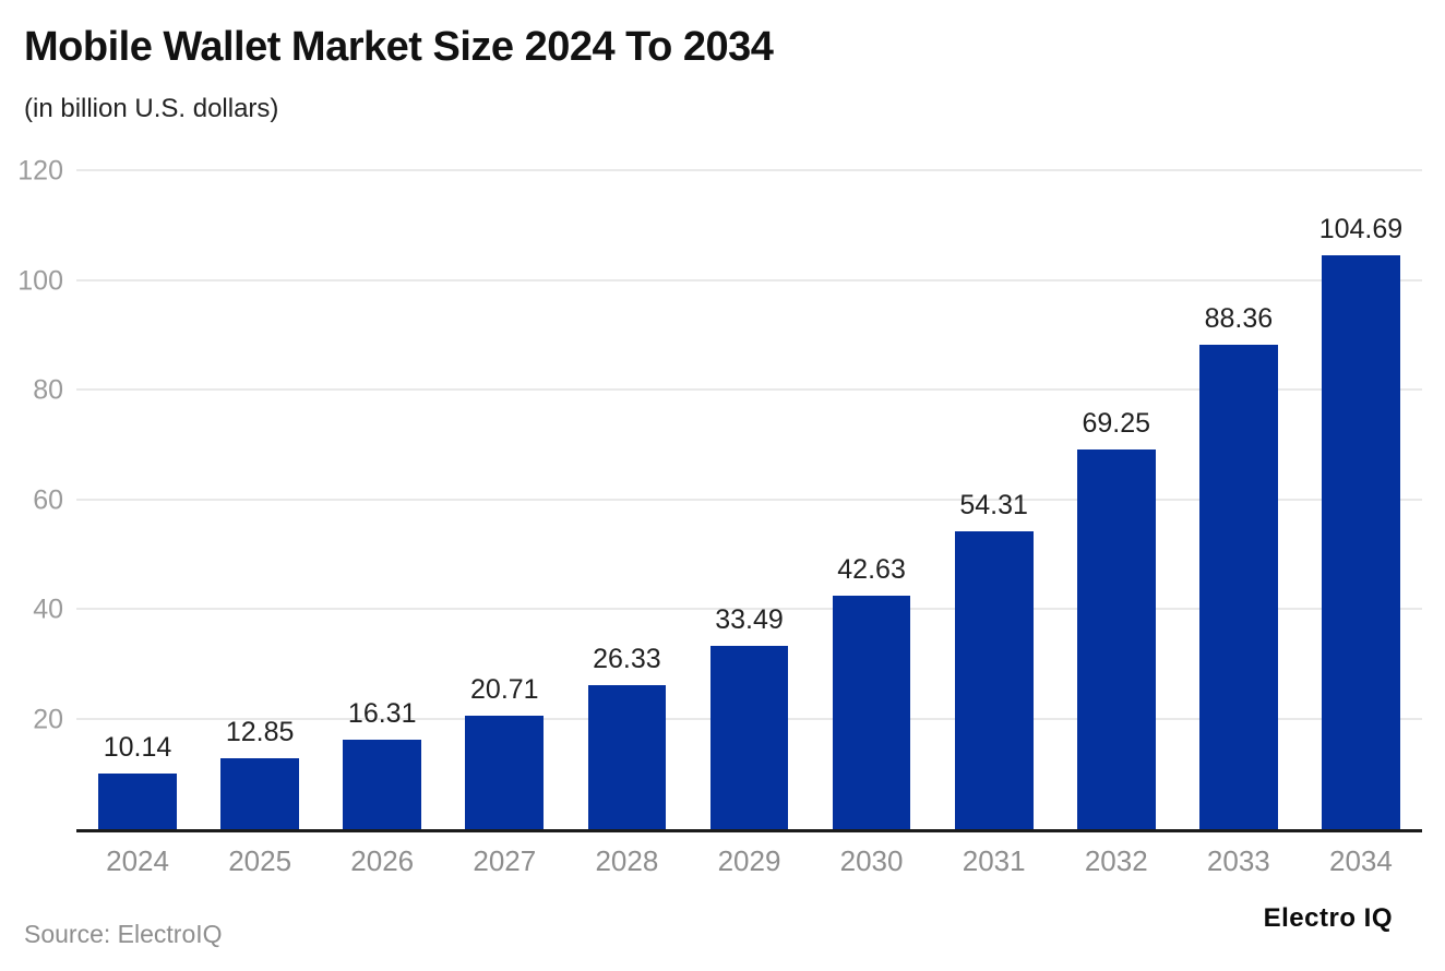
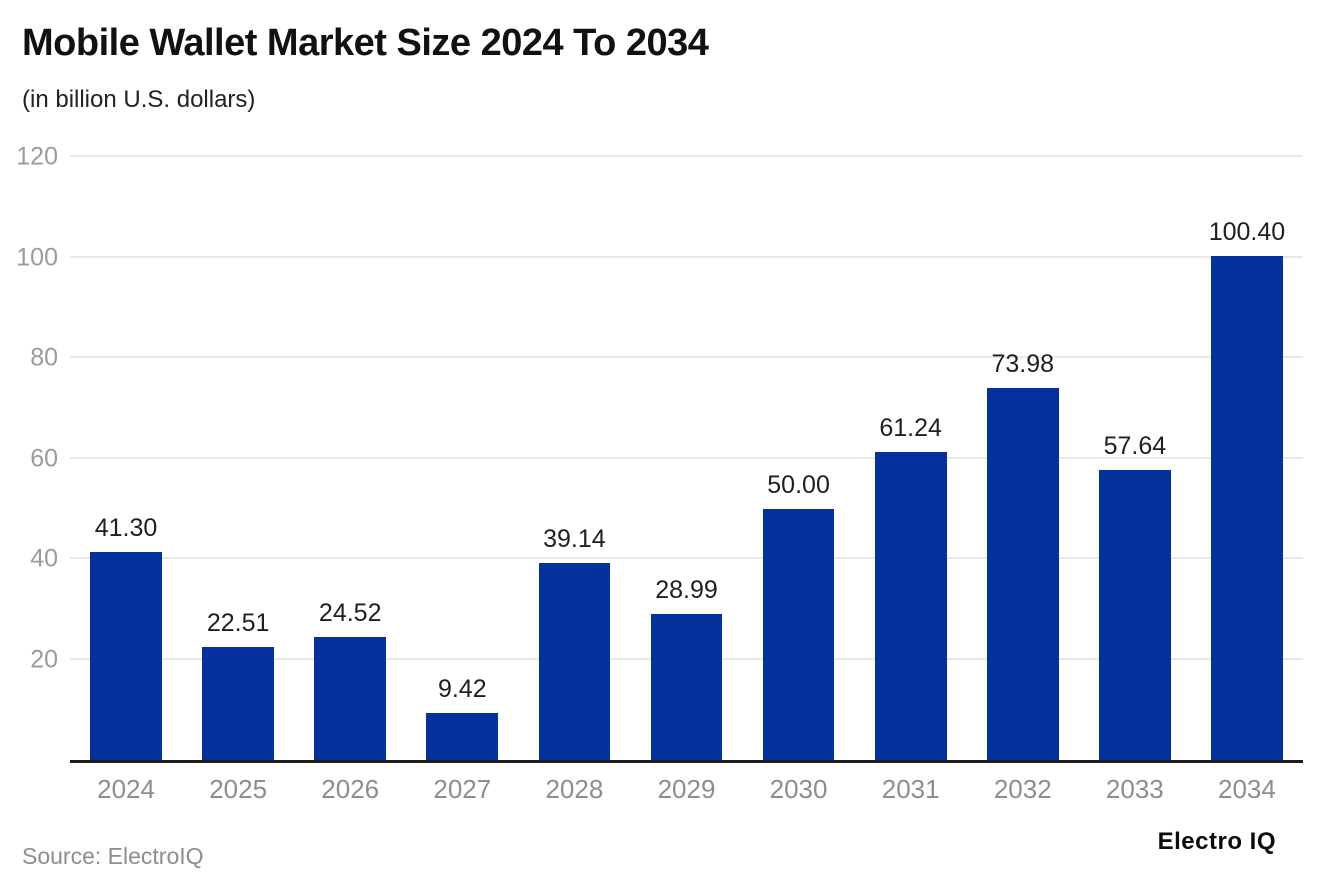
2024: 10.14 -> 41.30
2025: 12.85 -> 22.51
2026: 16.31 -> 24.52
2027: 20.71 -> 9.42
2028: 26.33 -> 39.14
2029: 33.49 -> 28.99
2030: 42.63 -> 50.00
2031: 54.31 -> 61.24
2032: 69.25 -> 73.98
2033: 88.36 -> 57.64
2034: 104.69 -> 100.40
